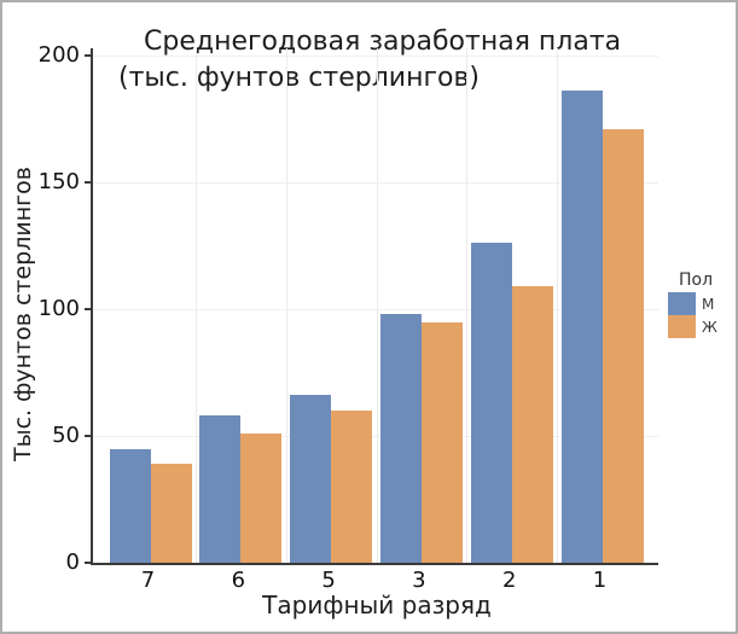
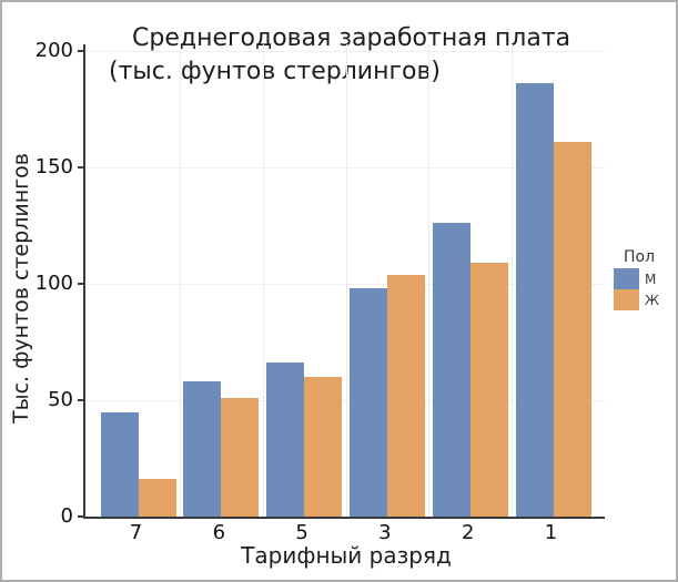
Ж/7: 39 -> 16
Ж/3: 95 -> 104
Ж/1: 171 -> 161
